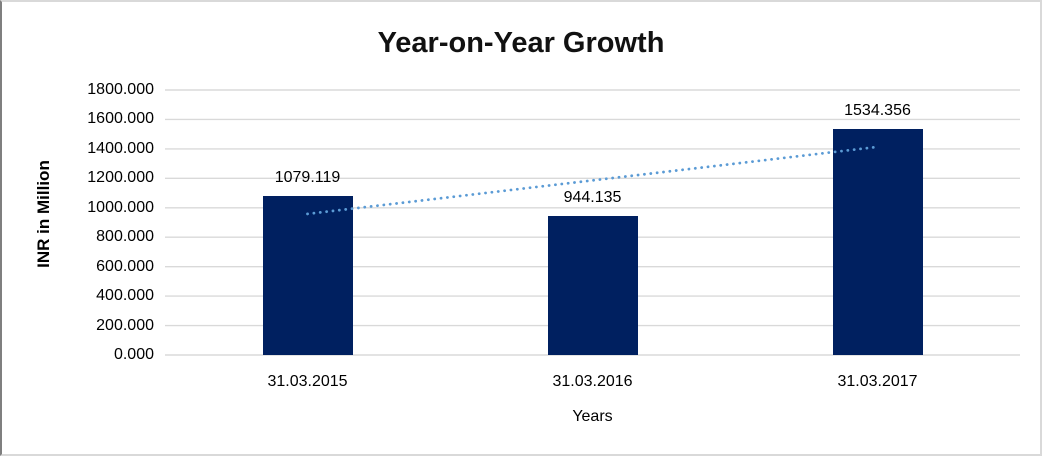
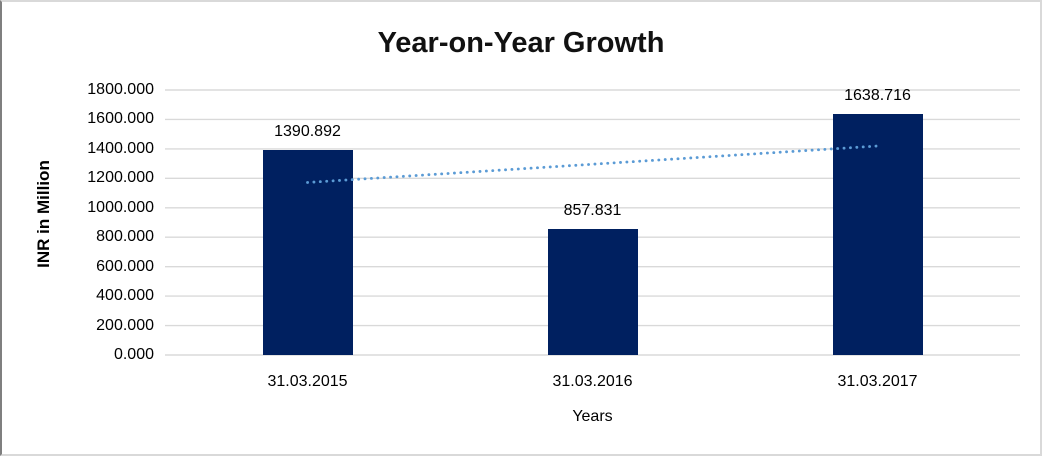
31.03.2015: 1079.119 -> 1390.892
31.03.2016: 944.135 -> 857.831
31.03.2017: 1534.356 -> 1638.716
